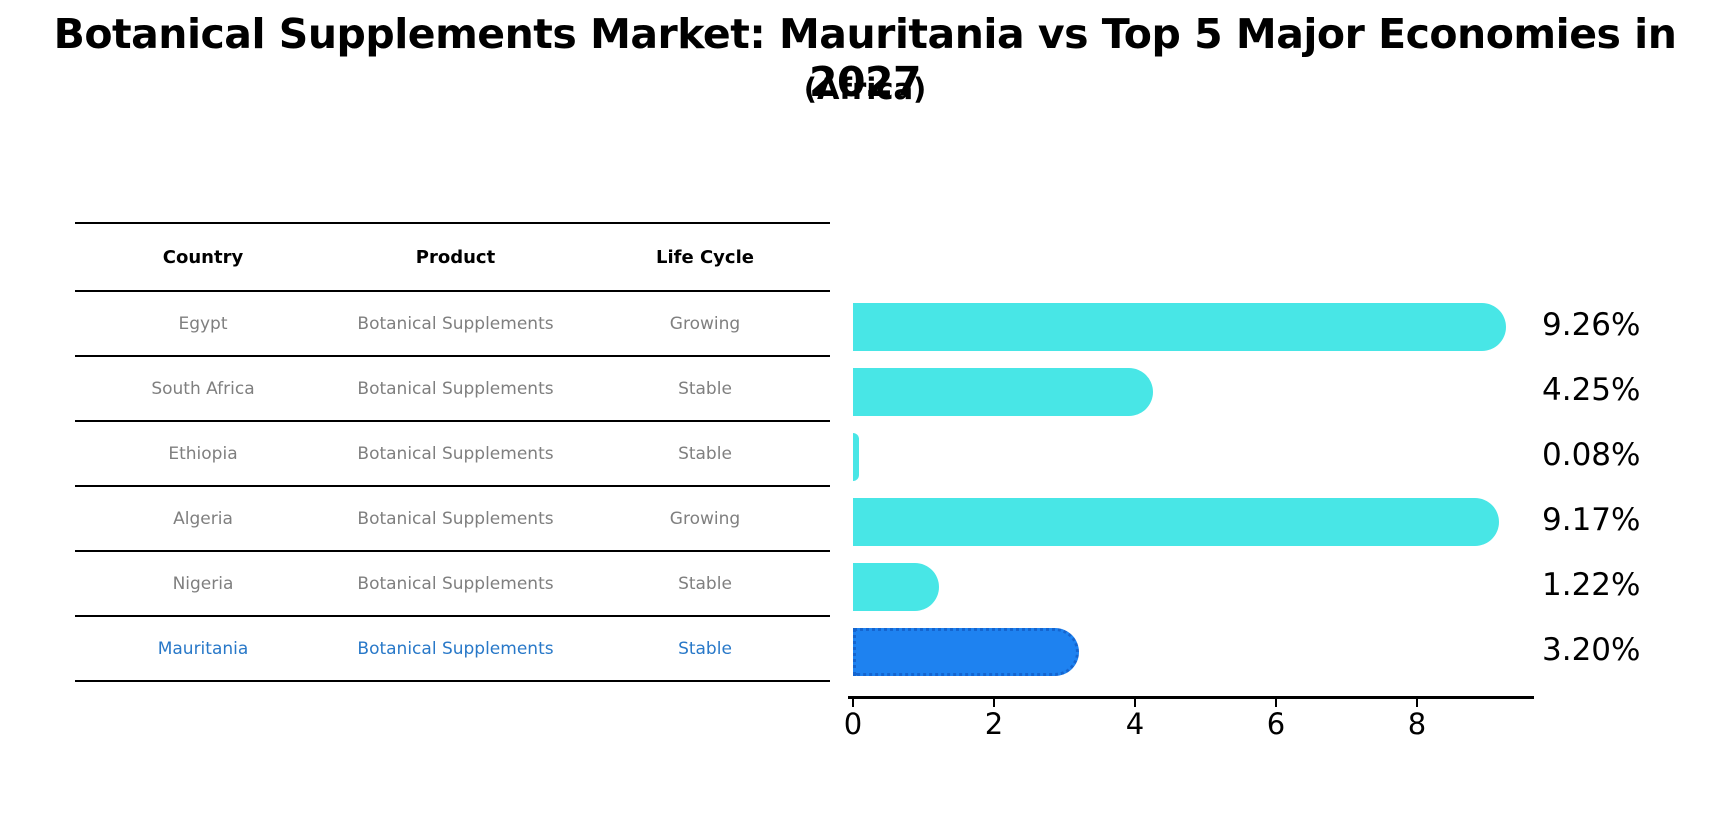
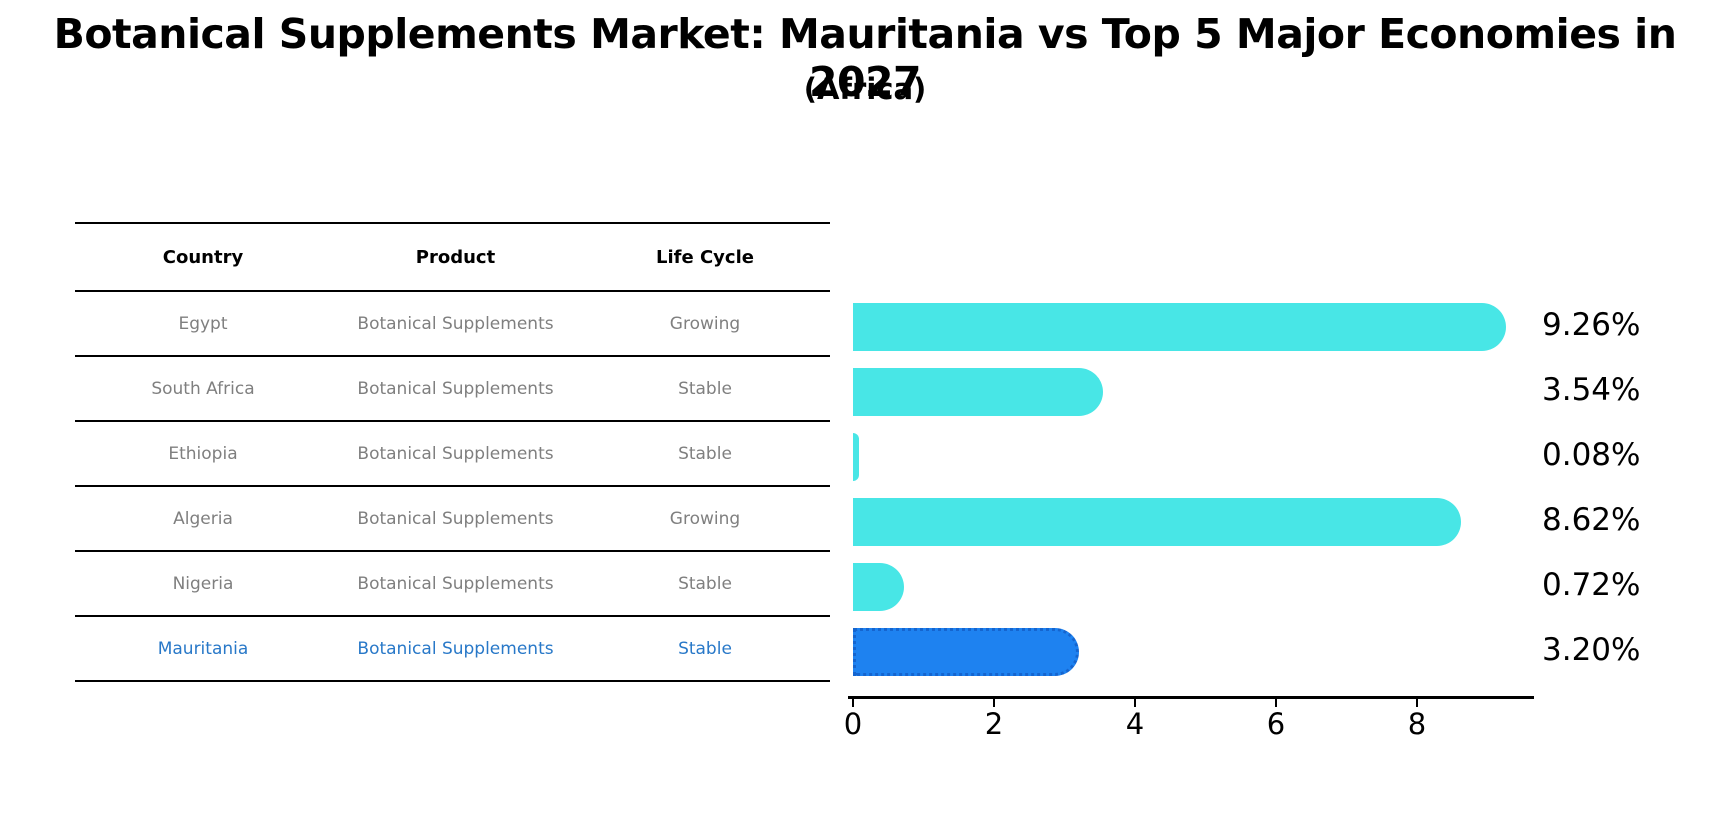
South Africa: 4.25% -> 3.54%
Algeria: 9.17% -> 8.62%
Nigeria: 1.22% -> 0.72%
